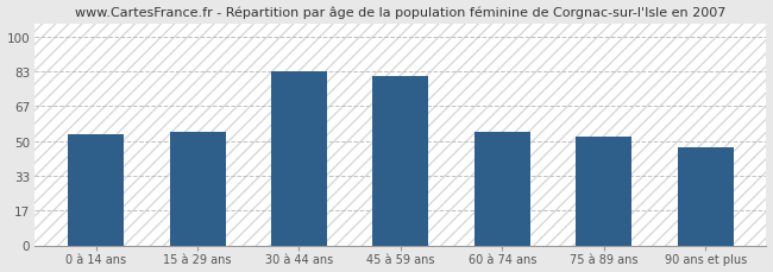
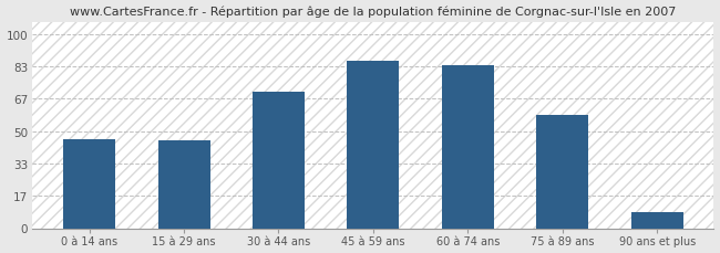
0 à 14 ans: 53 -> 46
15 à 29 ans: 54 -> 45
30 à 44 ans: 83 -> 70
45 à 59 ans: 81 -> 86
60 à 74 ans: 54 -> 84
75 à 89 ans: 52 -> 58
90 ans et plus: 47 -> 8
